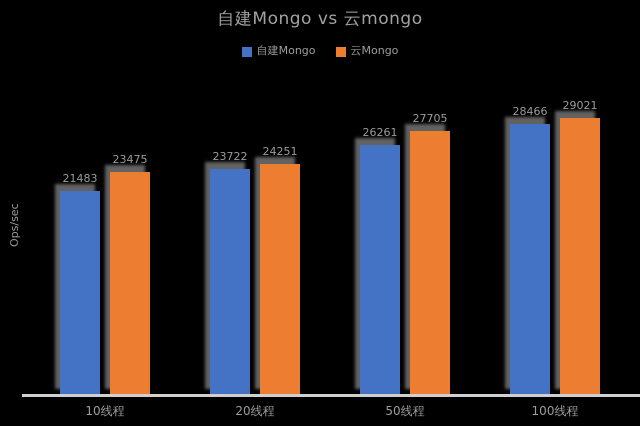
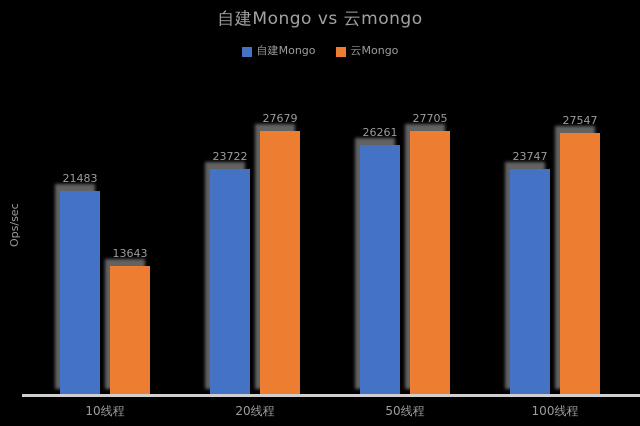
云Mongo/10线程: 23475 -> 13643
云Mongo/20线程: 24251 -> 27679
自建Mongo/100线程: 28466 -> 23747
云Mongo/100线程: 29021 -> 27547
